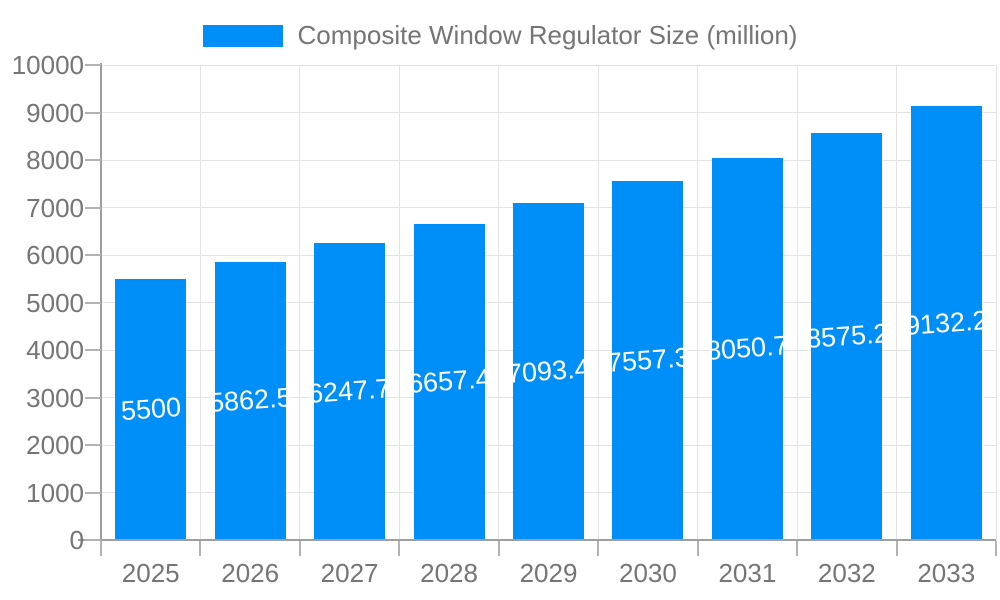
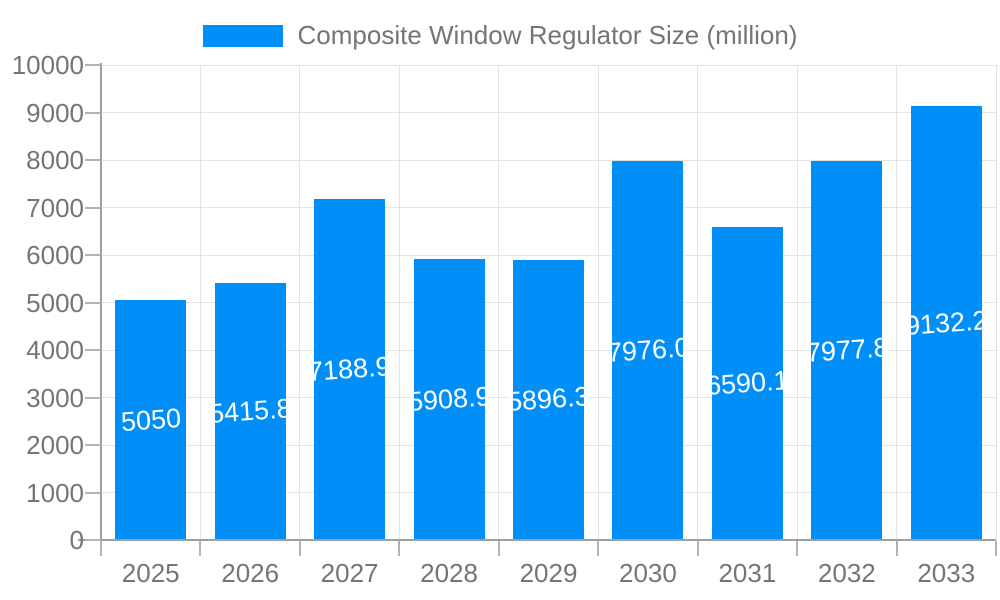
2025: 5500 -> 5050
2026: 5862.5 -> 5415.8
2027: 6247.7 -> 7188.9
2028: 6657.4 -> 5908.9
2029: 7093.4 -> 5896.3
2030: 7557.3 -> 7976.0
2031: 8050.7 -> 6590.1
2032: 8575.2 -> 7977.8
